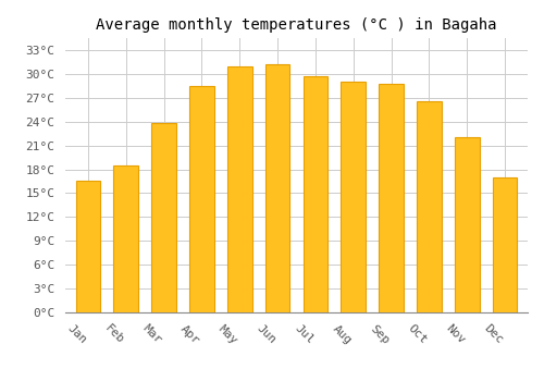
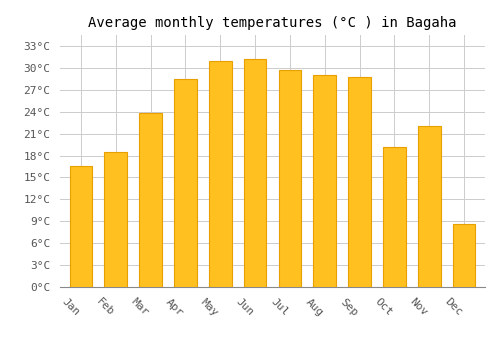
Oct: 26.5°C -> 19.2°C
Dec: 17.0°C -> 8.6°C
